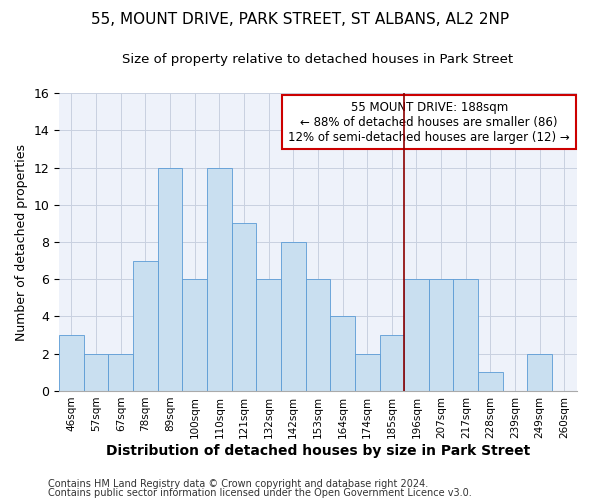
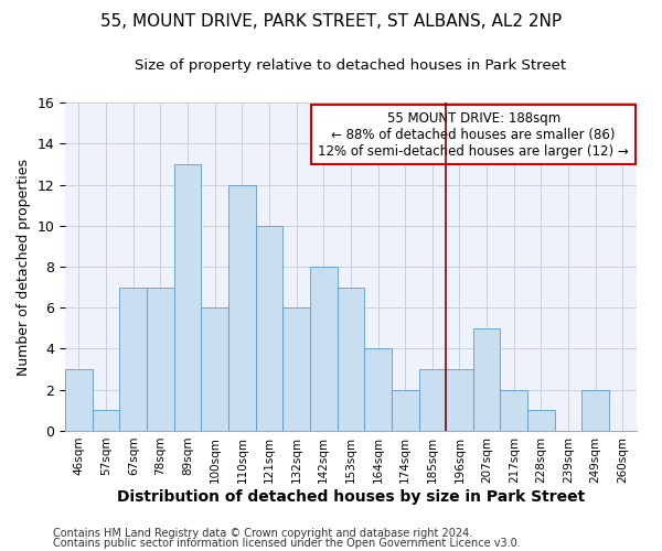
57sqm: 2 -> 1
67sqm: 2 -> 7
89sqm: 12 -> 13
121sqm: 9 -> 10
153sqm: 6 -> 7
196sqm: 6 -> 3
207sqm: 6 -> 5
217sqm: 6 -> 2
